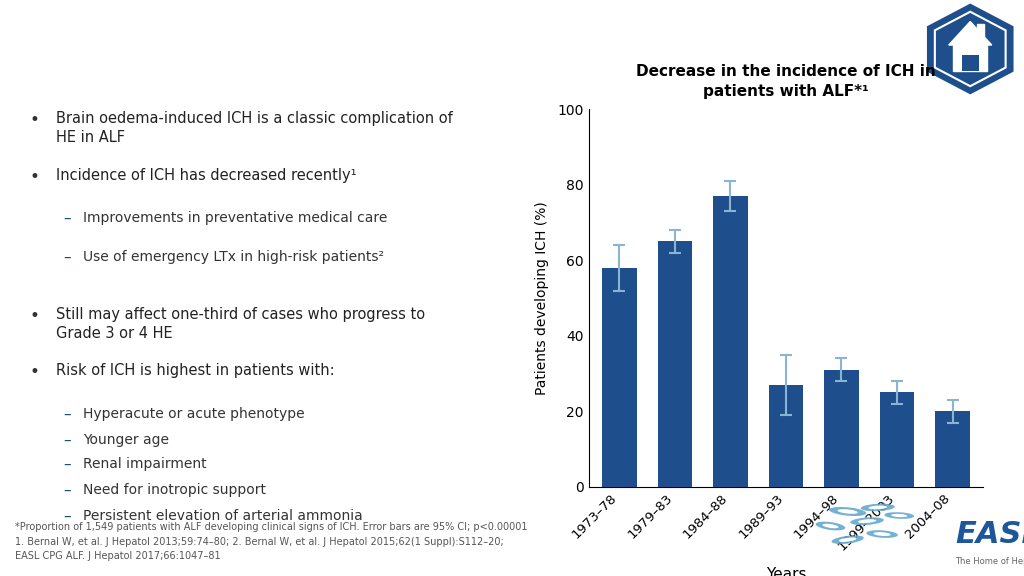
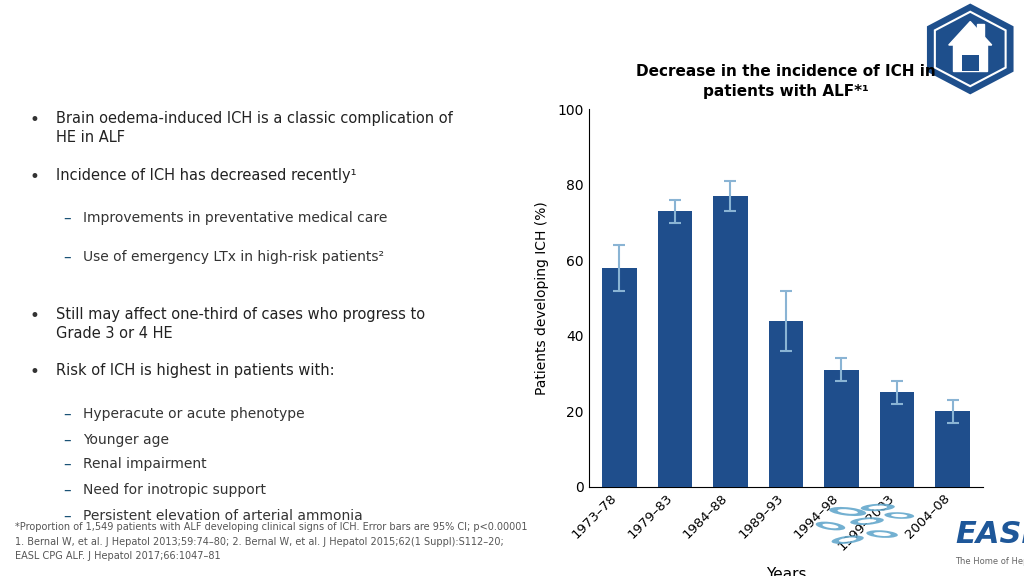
1979–83: 65 -> 73
1989–93: 27 -> 44
